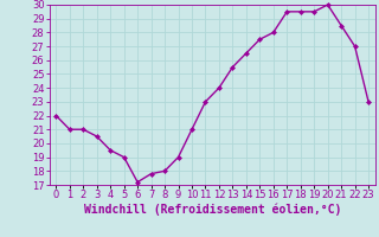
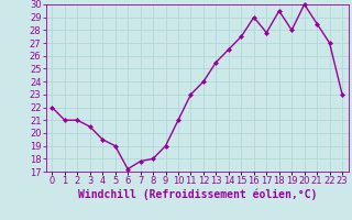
16: 28.0 -> 29.0
17: 29.5 -> 27.8
19: 29.5 -> 28.0
